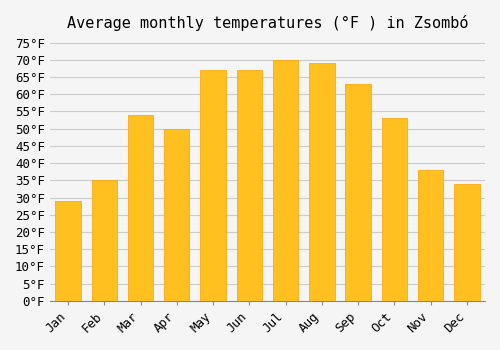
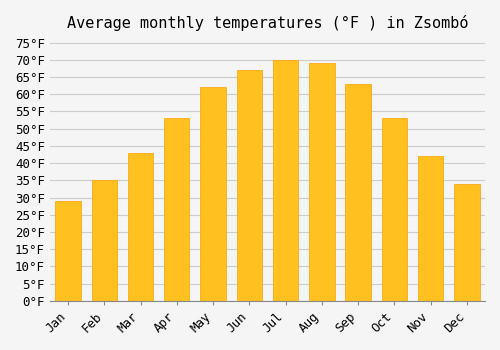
Mar: 54°F -> 43°F
Apr: 50°F -> 53°F
May: 67°F -> 62°F
Nov: 38°F -> 42°F
